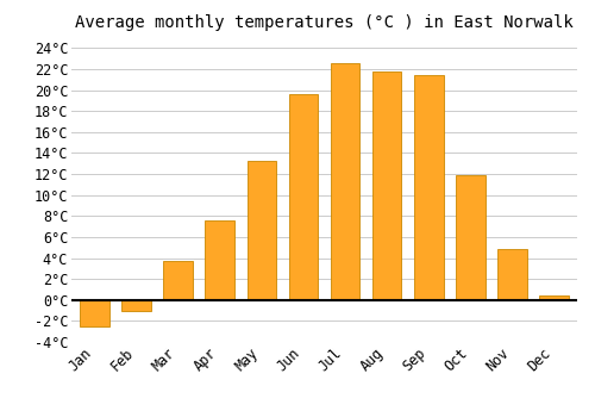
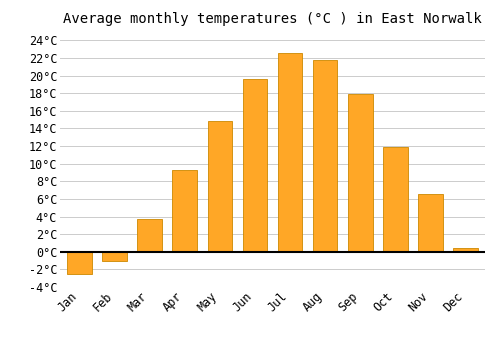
Apr: 7.6°C -> 9.3°C
May: 13.2°C -> 14.8°C
Sep: 21.4°C -> 17.9°C
Nov: 4.8°C -> 6.6°C
